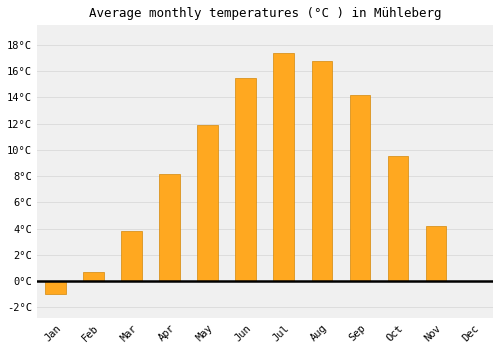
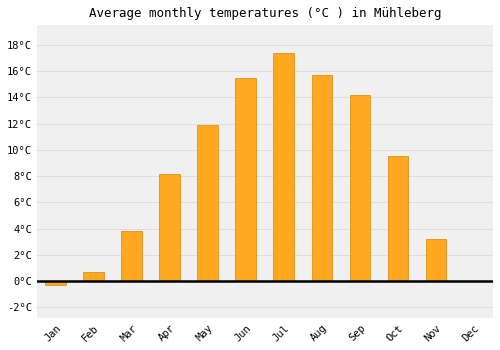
Jan: -1.0°C -> -0.3°C
Aug: 16.8°C -> 15.7°C
Nov: 4.2°C -> 3.2°C
